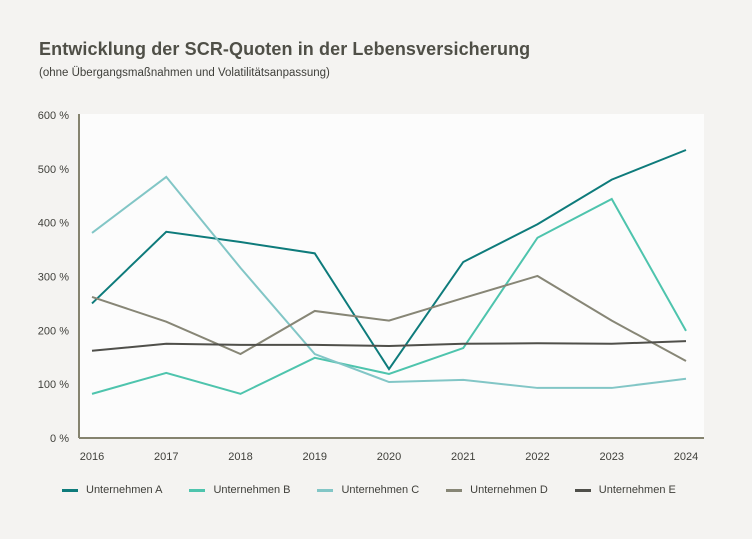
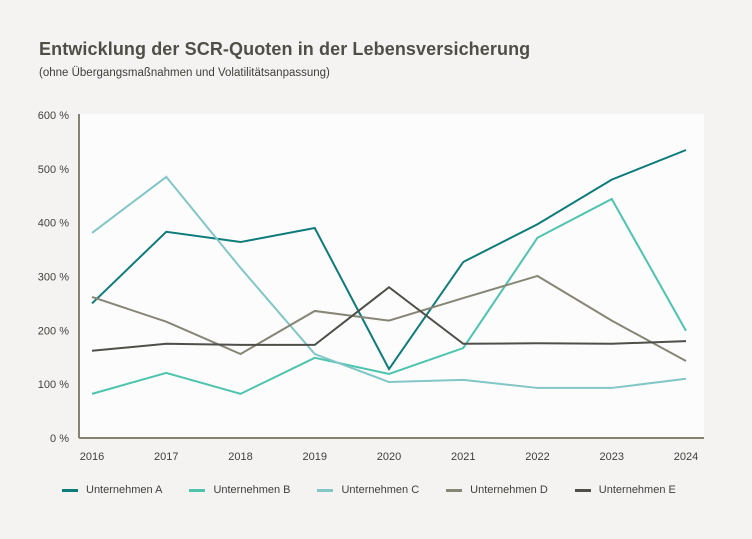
Unternehmen A/2019: 340% -> 390%
Unternehmen E/2020: 170% -> 280%
